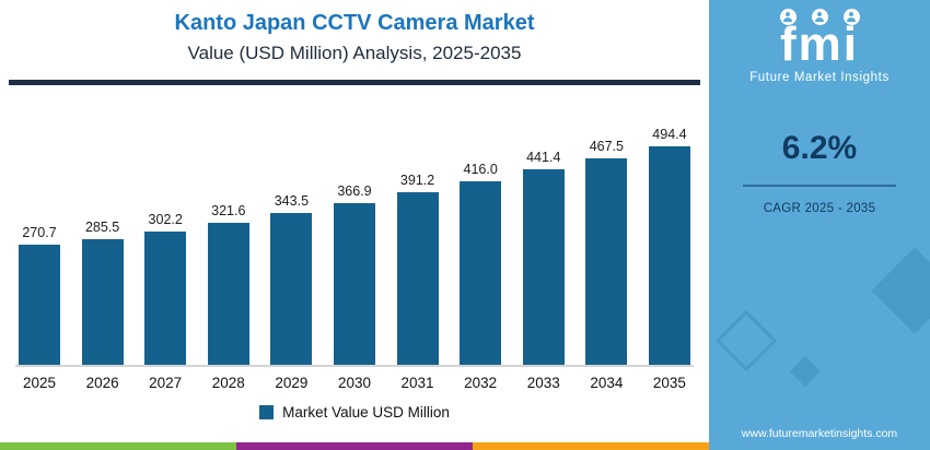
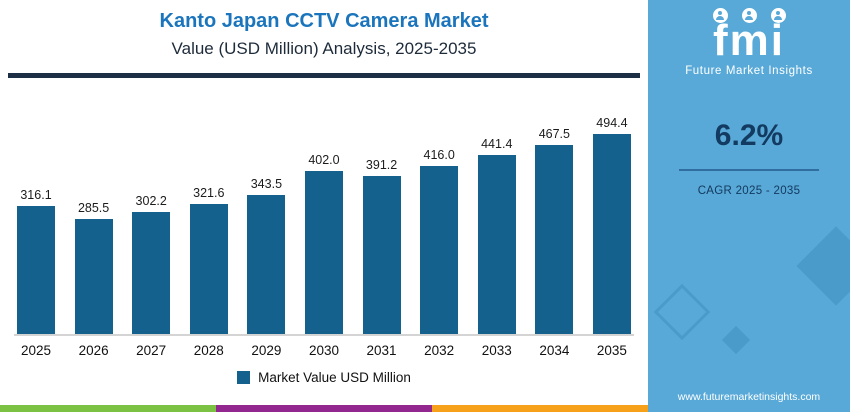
2025: 270.7 -> 316.1
2030: 366.9 -> 402.0
